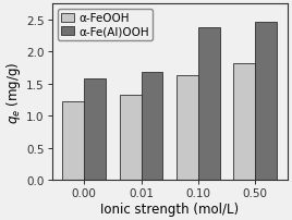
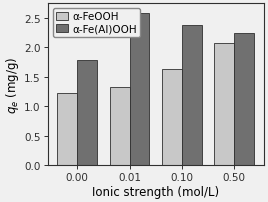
α-Fe(Al)OOH/0.00: 1.58 -> 1.78
α-Fe(Al)OOH/0.01: 1.68 -> 2.58
α-FeOOH/0.50: 1.82 -> 2.08
α-Fe(Al)OOH/0.50: 2.47 -> 2.24
